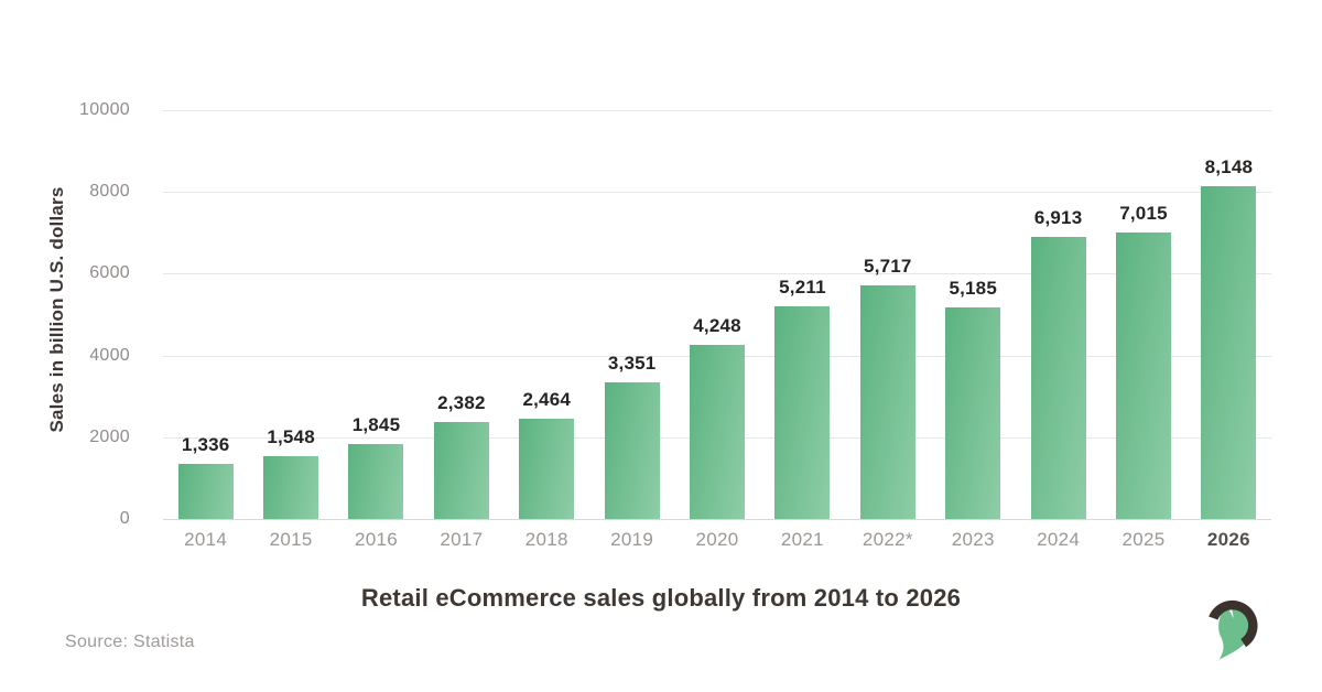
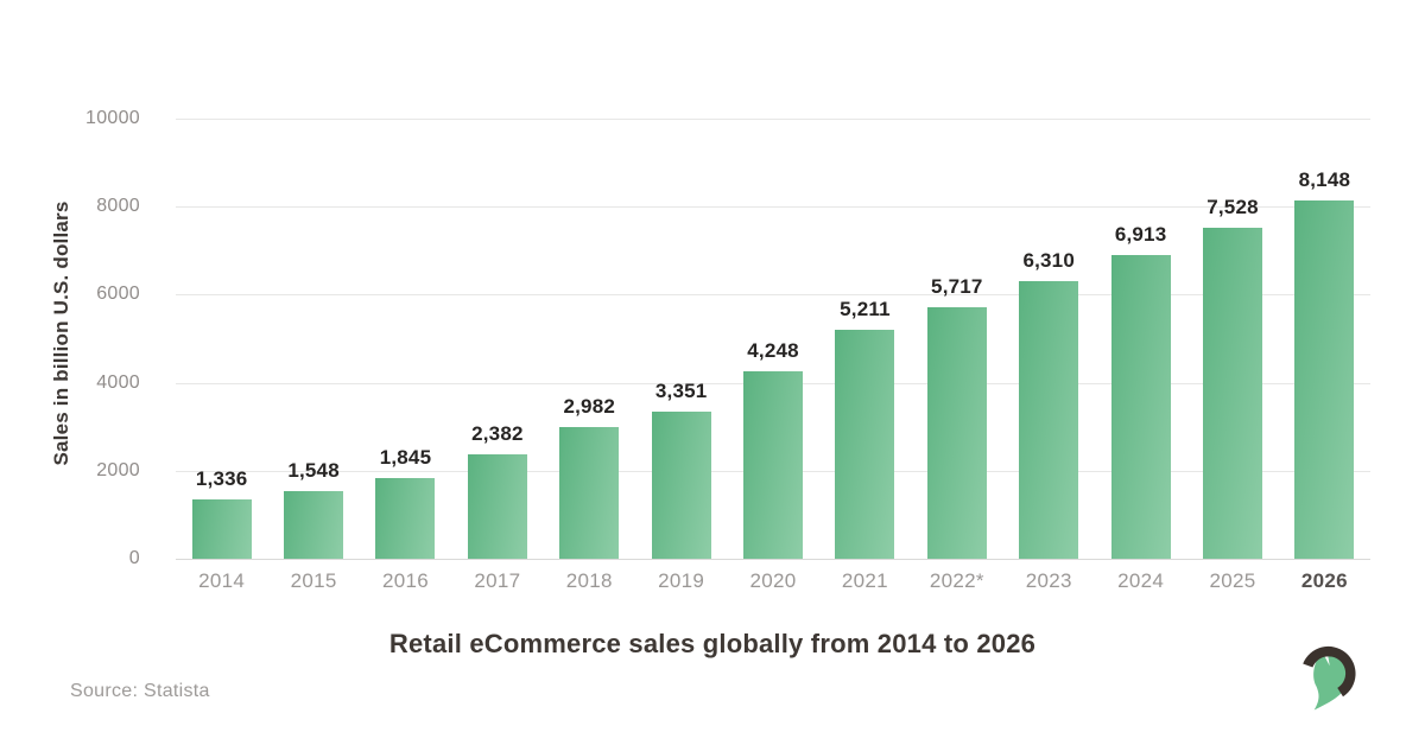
2018: 2,464 -> 2,982
2023: 5,185 -> 6,310
2025: 7,015 -> 7,528
